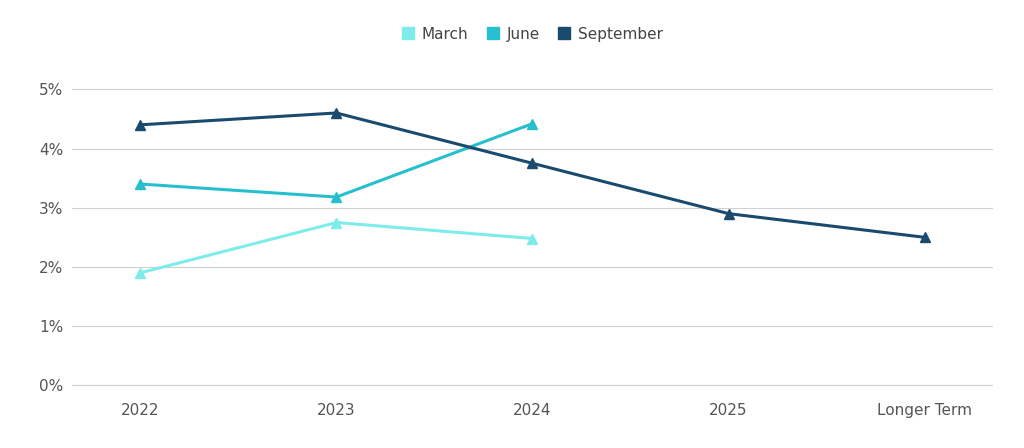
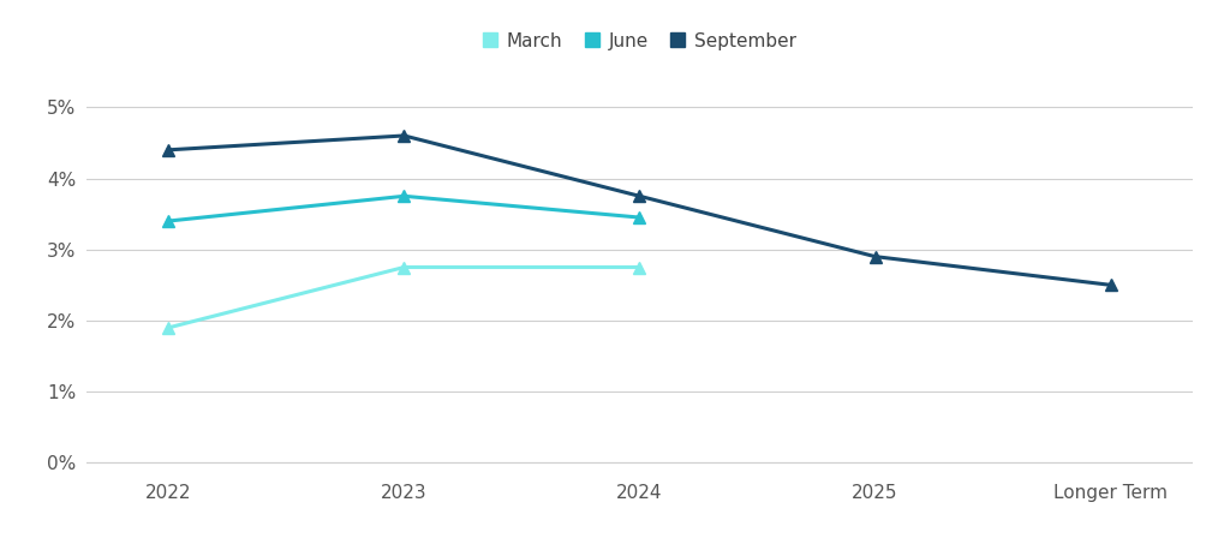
June/2023: 3.18% -> 3.75%
March/2024: 2.48% -> 2.75%
June/2024: 4.42% -> 3.45%
